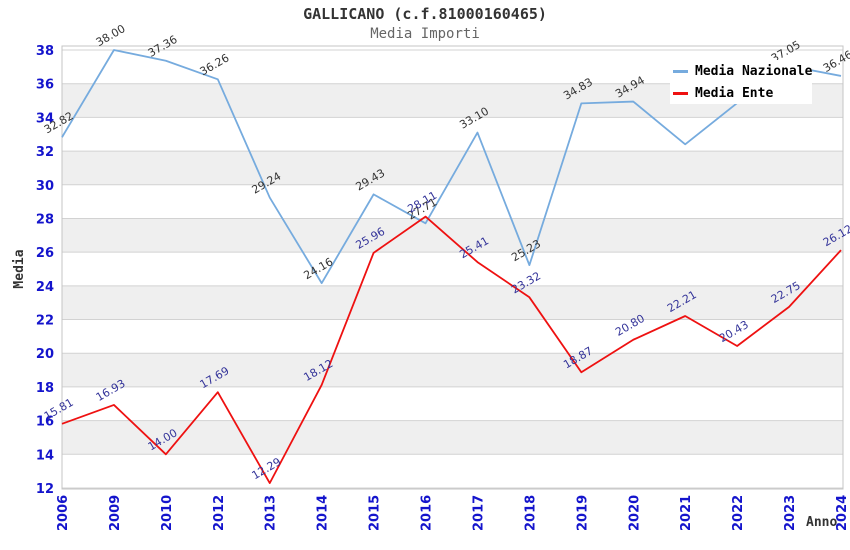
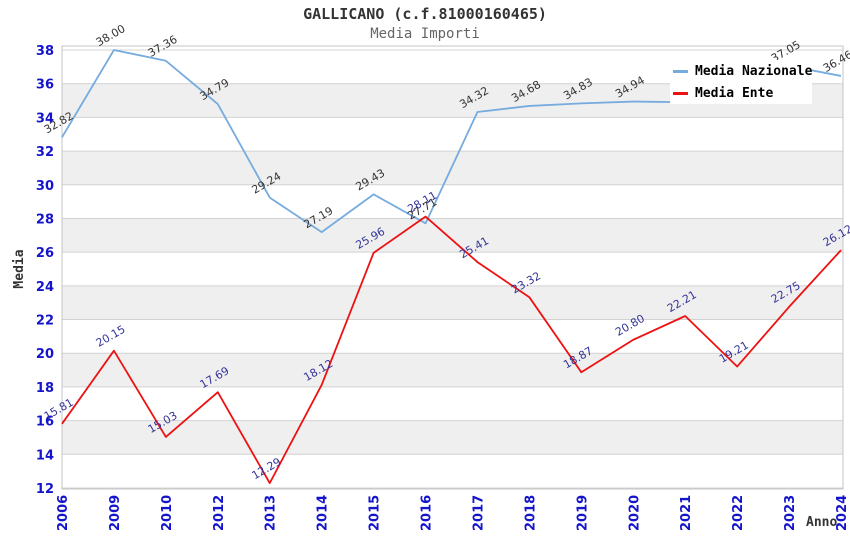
Media Ente/2009: 16.93 -> 20.15
Media Ente/2010: 14.00 -> 15.03
Media Nazionale/2012: 36.26 -> 34.79
Media Nazionale/2014: 24.16 -> 27.19
Media Nazionale/2017: 33.10 -> 34.32
Media Nazionale/2018: 25.23 -> 34.68
Media Nazionale/2021: 32.4 -> 34.9
Media Ente/2022: 20.43 -> 19.21
